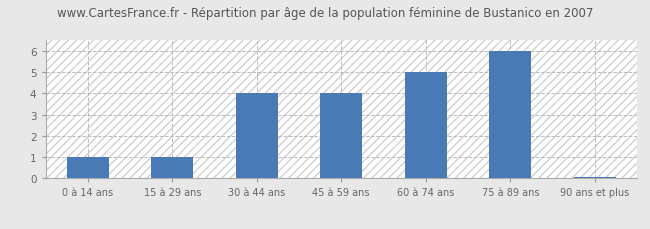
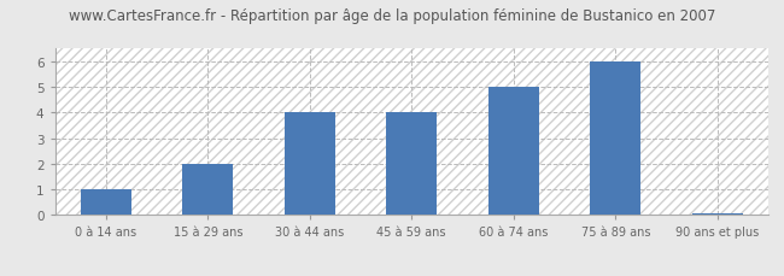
15 à 29 ans: 1.00 -> 2.00
